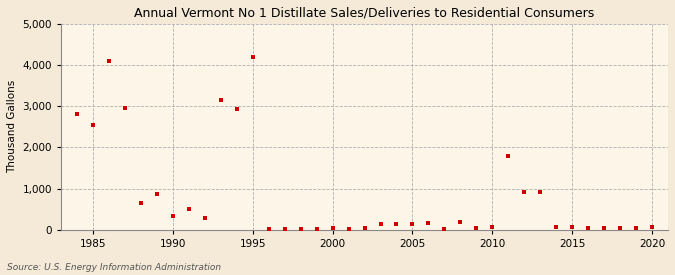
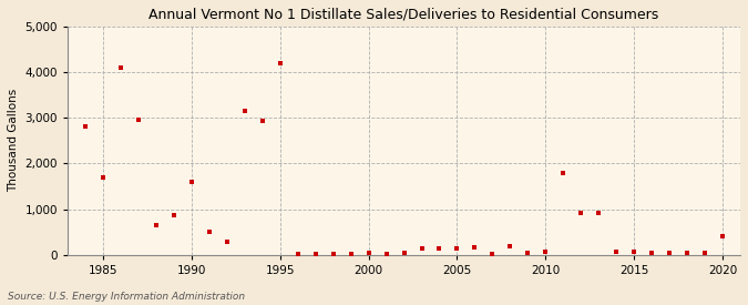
1985: 2,550 -> 1,700
1990: 340 -> 1,600
2020: 70 -> 400
